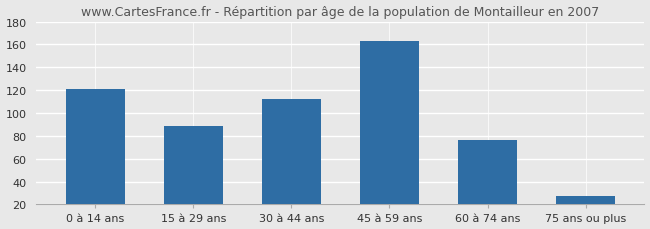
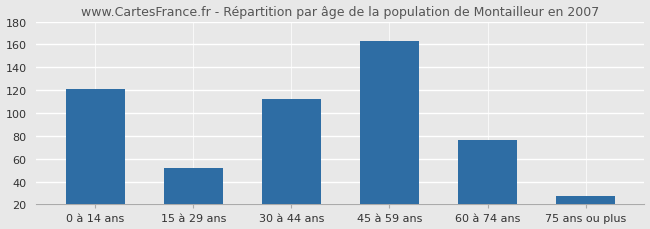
15 à 29 ans: 89 -> 52
